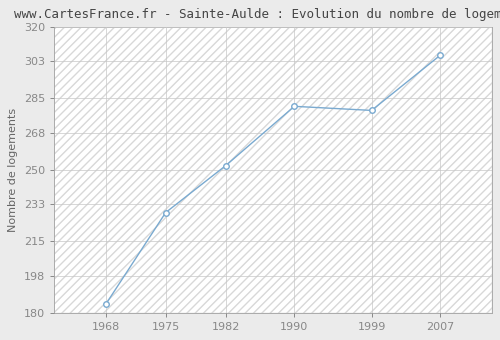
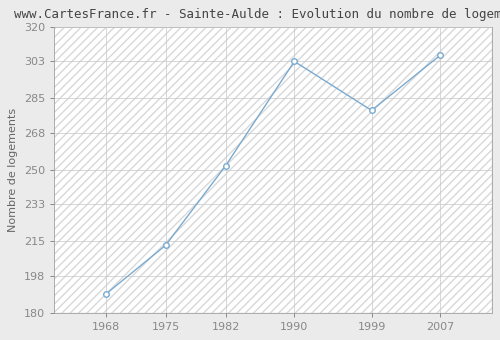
1968: 184 -> 189
1975: 229 -> 213
1990: 281 -> 303
